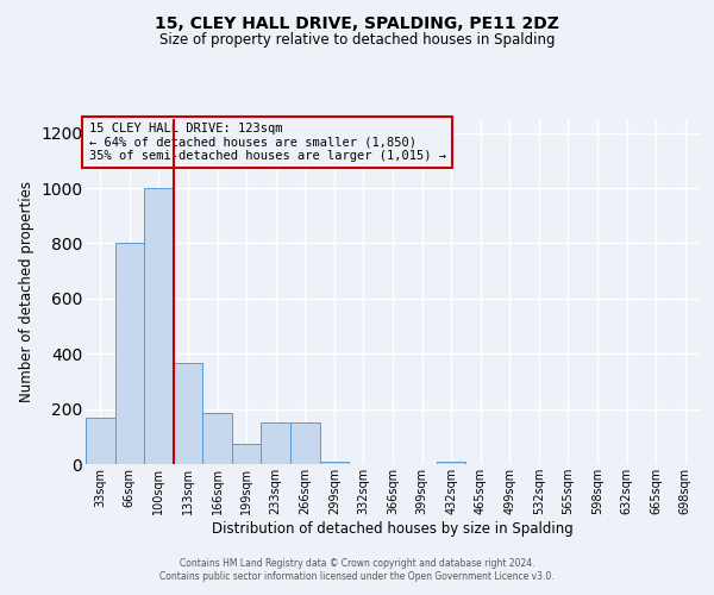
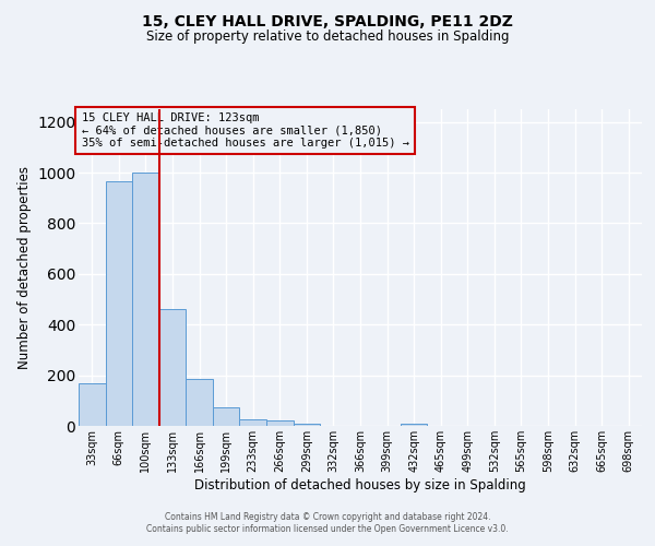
66sqm: 800 -> 965
133sqm: 365 -> 460
233sqm: 150 -> 25
266sqm: 150 -> 20
